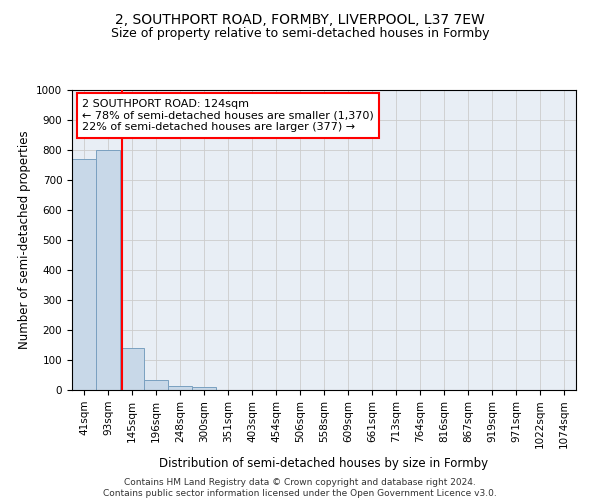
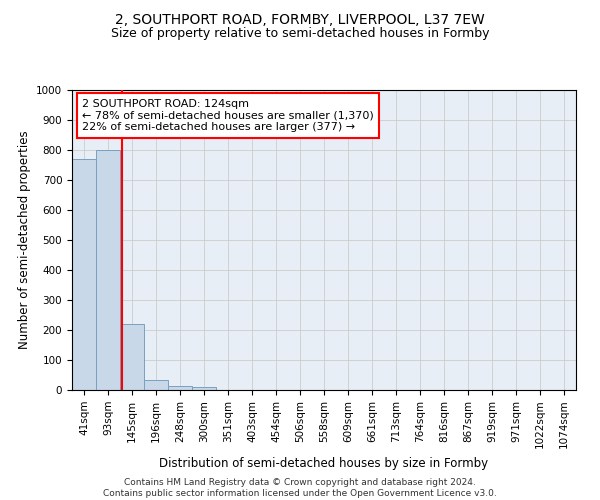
145sqm: 140 -> 220
